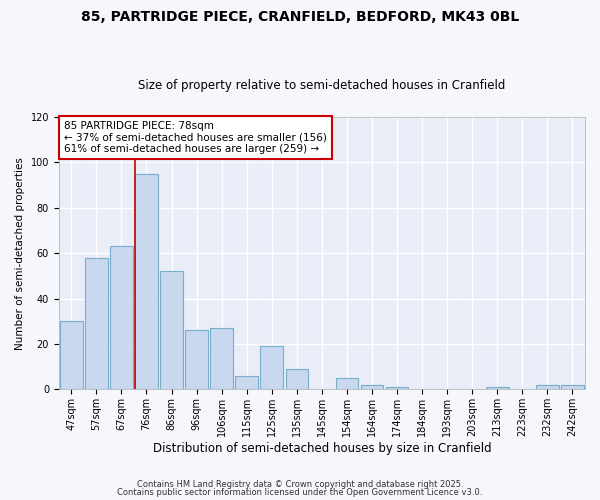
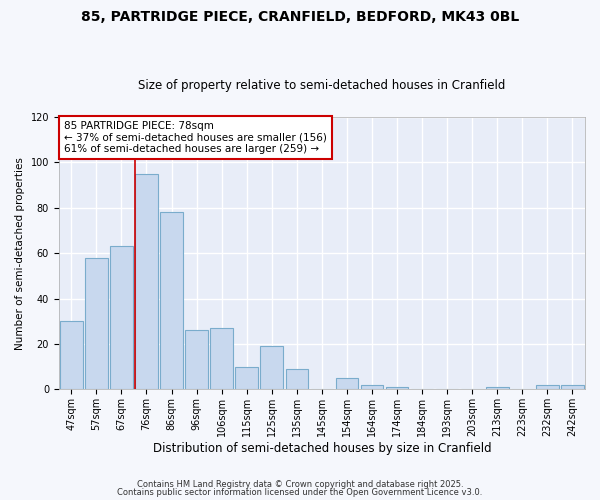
86sqm: 52 -> 78
115sqm: 6 -> 10
